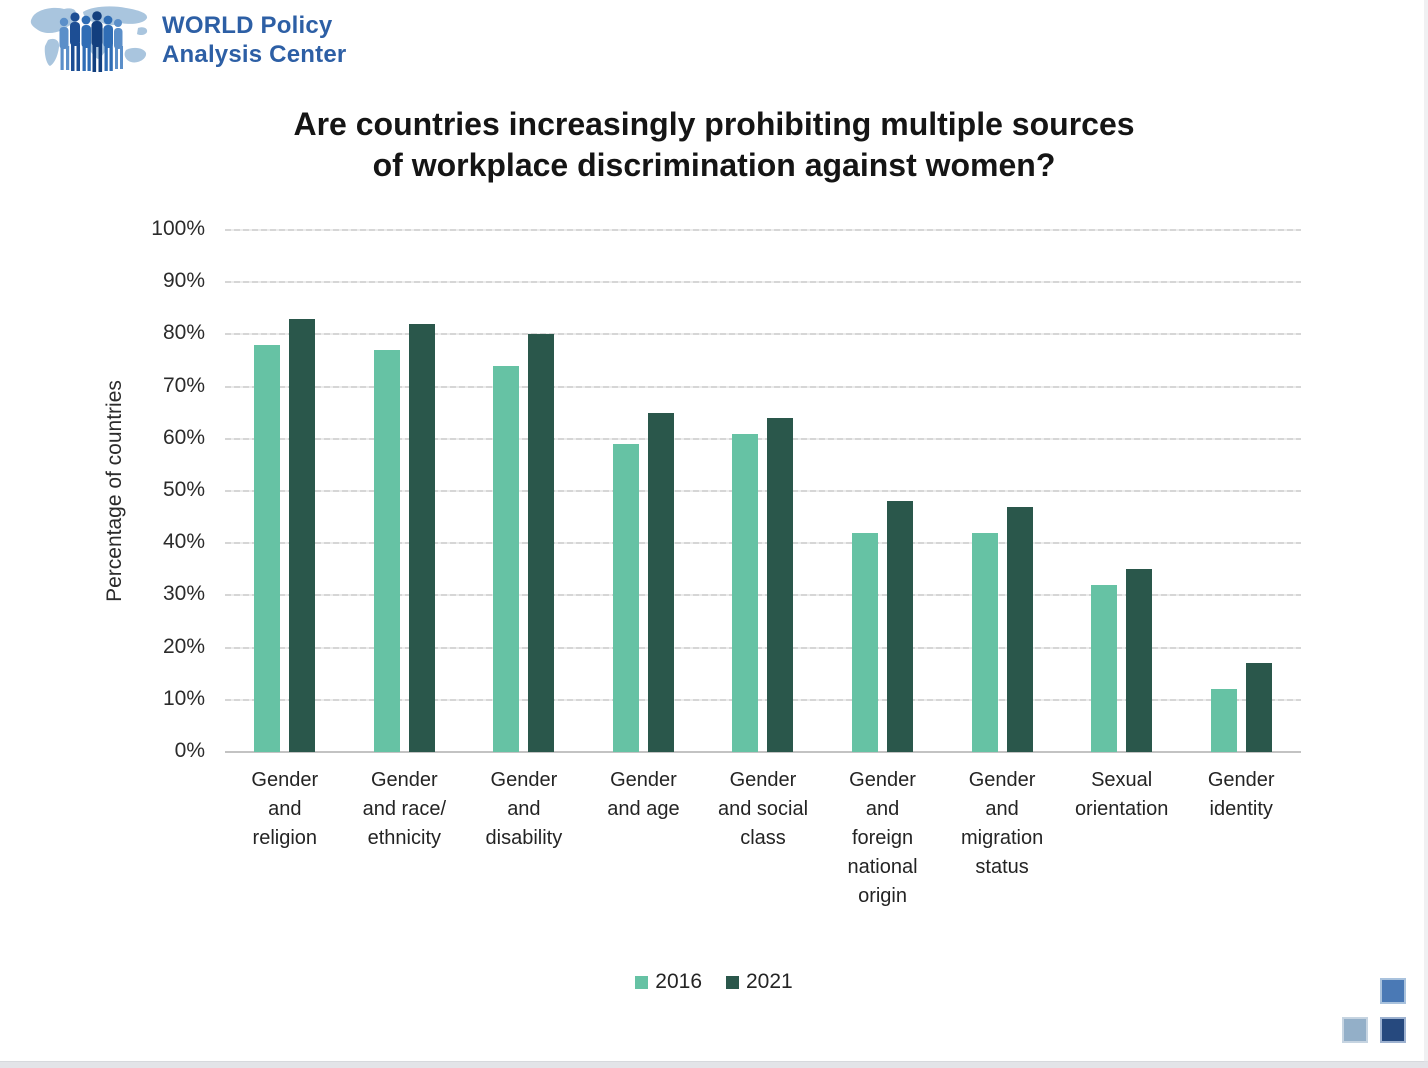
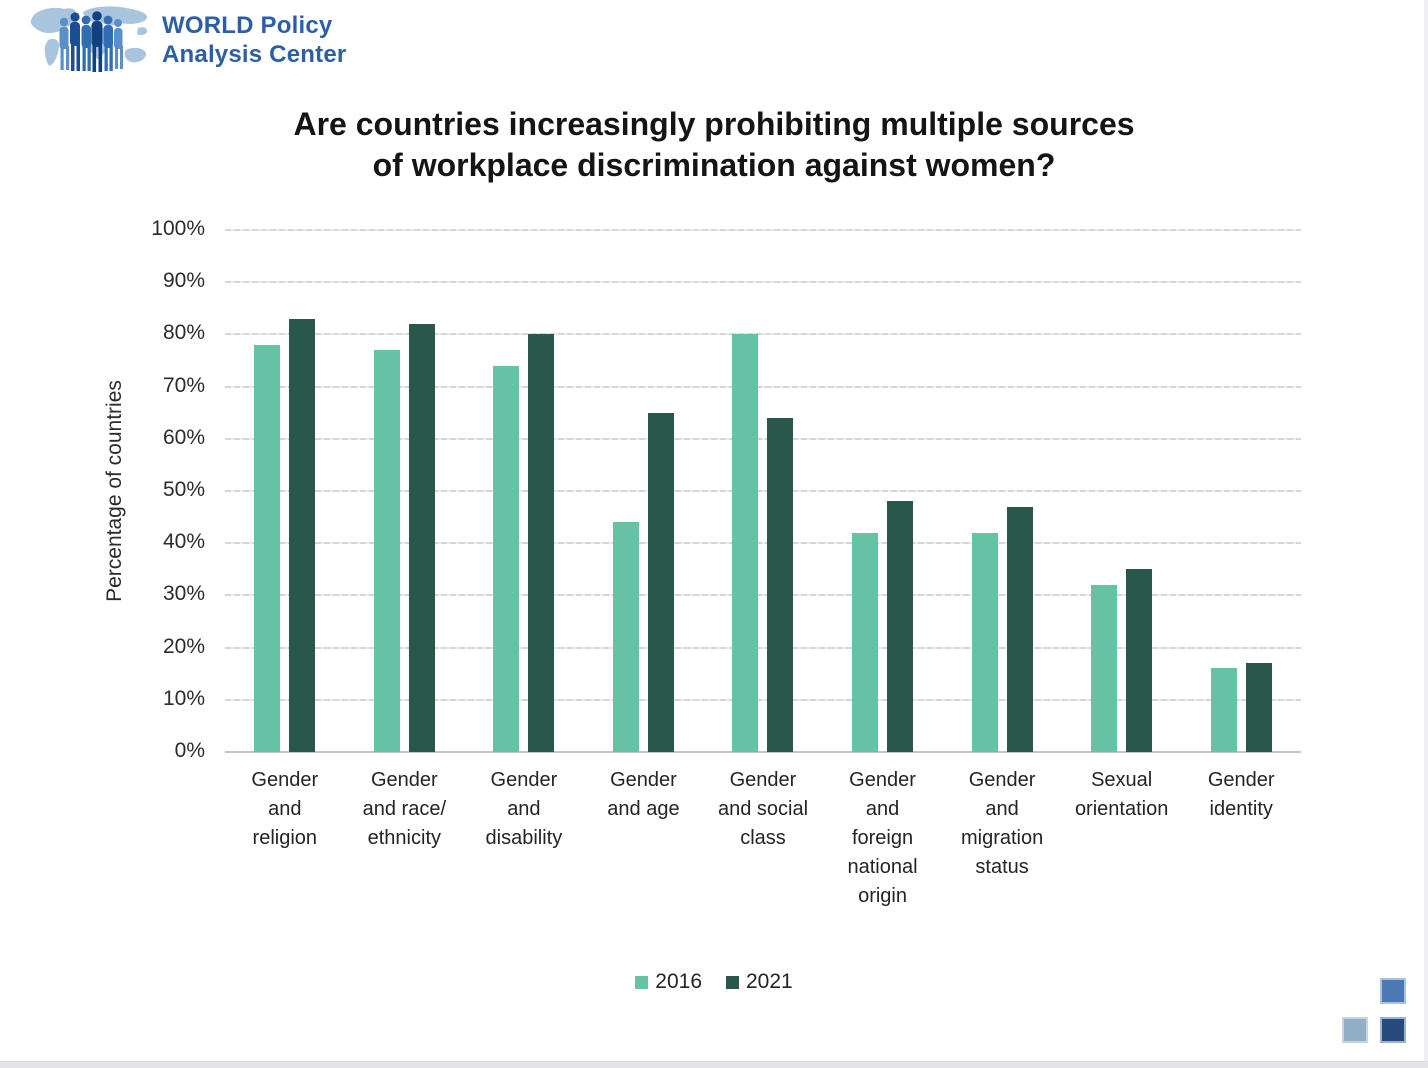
2016/Gender and age: 59% -> 44%
2016/Gender and social class: 61% -> 80%
2016/Gender identity: 12% -> 16%
